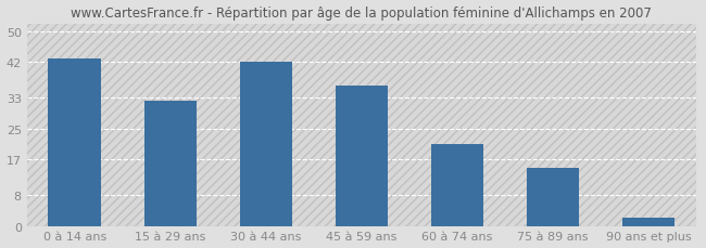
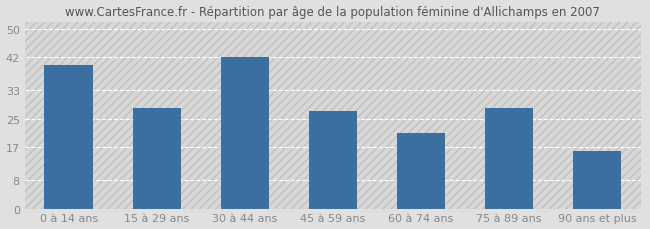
0 à 14 ans: 43 -> 40
15 à 29 ans: 32 -> 28
45 à 59 ans: 36 -> 27
75 à 89 ans: 15 -> 28
90 ans et plus: 2 -> 16
